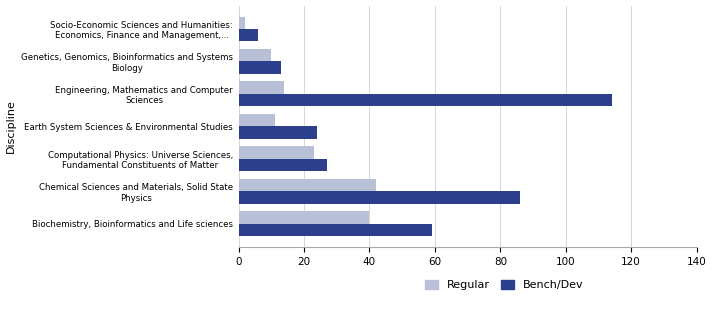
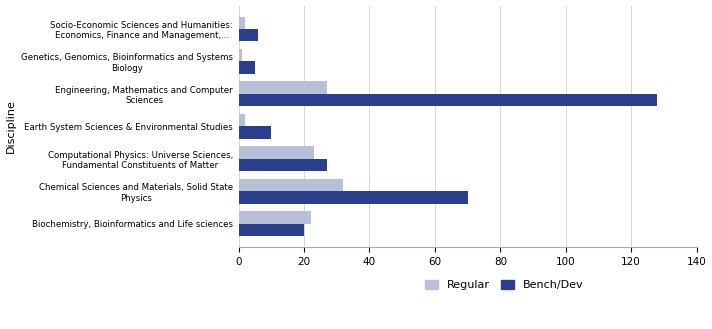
Regular/Genetics, Genomics, Bioinformatics and Systems Biology: 10 -> 1
Bench/Dev/Genetics, Genomics, Bioinformatics and Systems Biology: 13 -> 5
Regular/Engineering, Mathematics and Computer Sciences: 14 -> 27
Bench/Dev/Engineering, Mathematics and Computer Sciences: 114 -> 128
Regular/Earth System Sciences & Environmental Studies: 11 -> 2
Bench/Dev/Earth System Sciences & Environmental Studies: 24 -> 10
Regular/Chemical Sciences and Materials, Solid State Physics: 42 -> 32
Bench/Dev/Chemical Sciences and Materials, Solid State Physics: 86 -> 70
Regular/Biochemistry, Bioinformatics and Life sciences: 40 -> 22
Bench/Dev/Biochemistry, Bioinformatics and Life sciences: 59 -> 20
